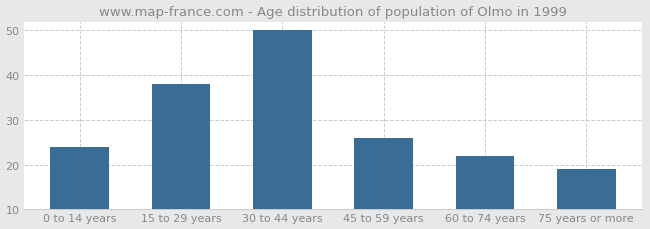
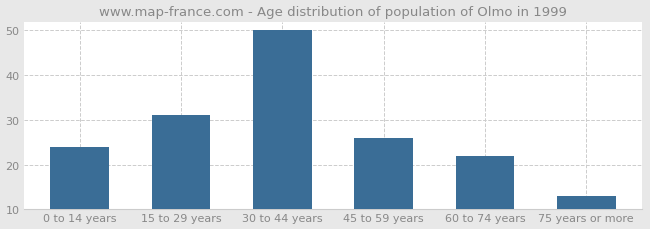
15 to 29 years: 38 -> 31
75 years or more: 19 -> 13
